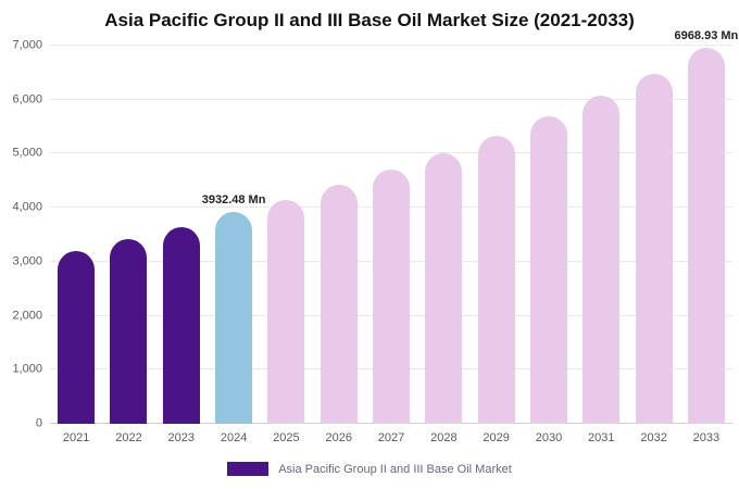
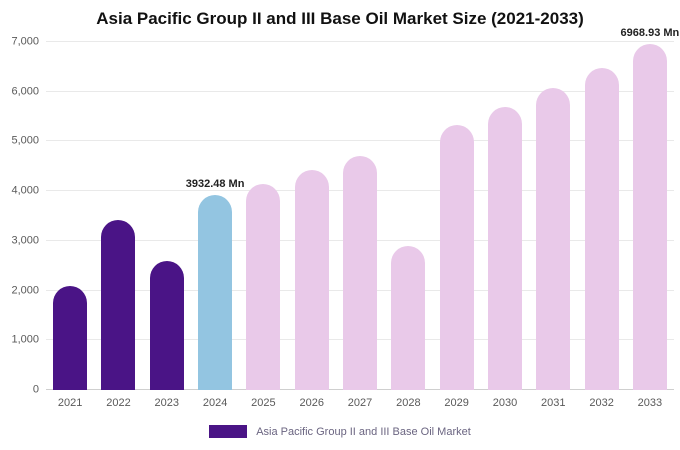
2021: 3200 -> 2100
2023: 3600 -> 2600
2028: 5000 -> 2900
